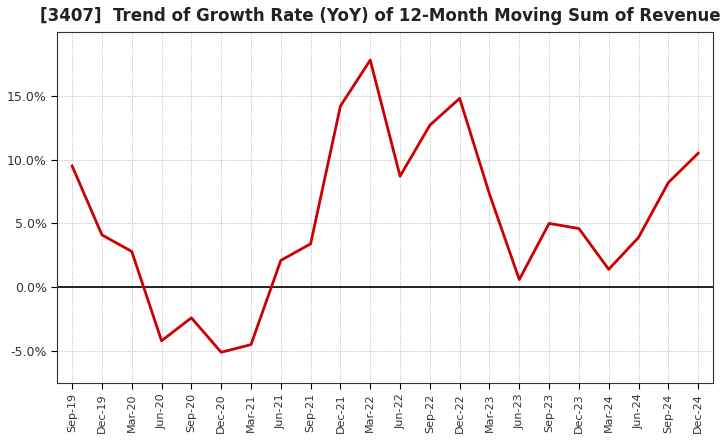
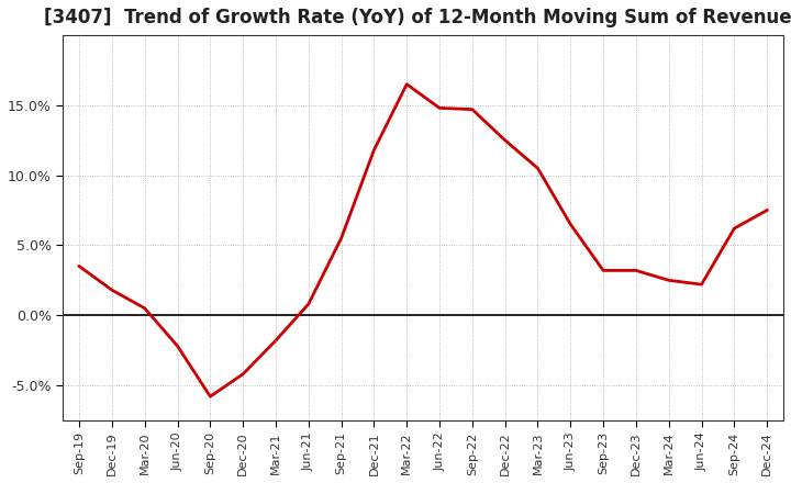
Sep-19: 9.5% -> 3.5%
Dec-19: 4.1% -> 1.8%
Mar-20: 2.8% -> 0.5%
Jun-20: -4.2% -> -2.2%
Sep-20: -2.4% -> -5.8%
Dec-20: -5.1% -> -4.2%
Mar-21: -4.5% -> -1.8%
Jun-21: 2.1% -> 0.8%
Sep-21: 3.4% -> 5.5%
Dec-21: 14.2% -> 11.8%
Mar-22: 17.8% -> 16.5%
Jun-22: 8.7% -> 14.8%
Sep-22: 12.7% -> 14.7%
Dec-22: 14.8% -> 12.5%
Mar-23: 7.3% -> 10.5%
Jun-23: 0.6% -> 6.5%
Sep-23: 5.0% -> 3.2%
Dec-23: 4.6% -> 3.2%
Mar-24: 1.4% -> 2.5%
Jun-24: 3.9% -> 2.2%
Sep-24: 8.2% -> 6.2%
Dec-24: 10.5% -> 7.5%
